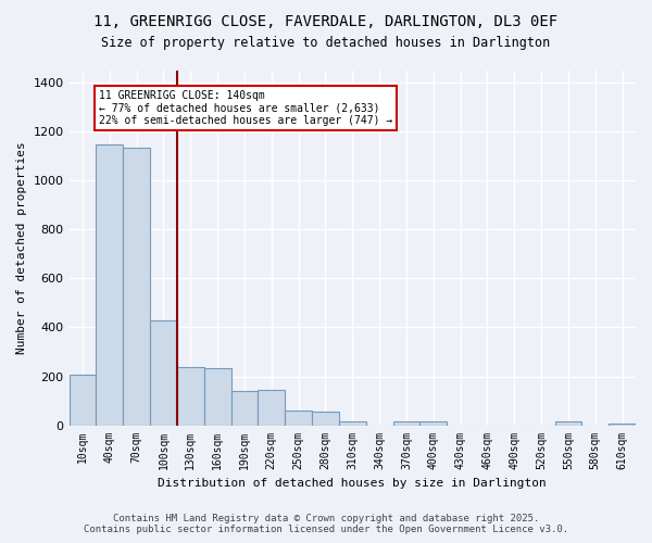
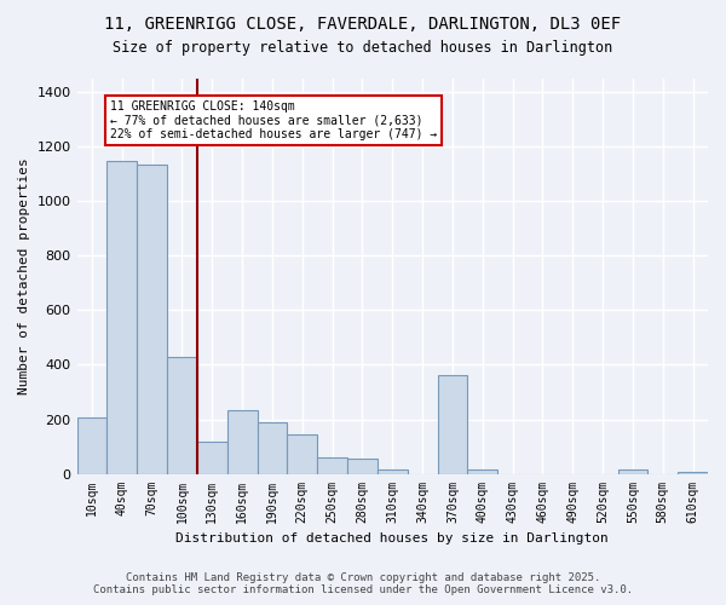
130sqm: 240 -> 120
190sqm: 140 -> 190
370sqm: 14 -> 360
